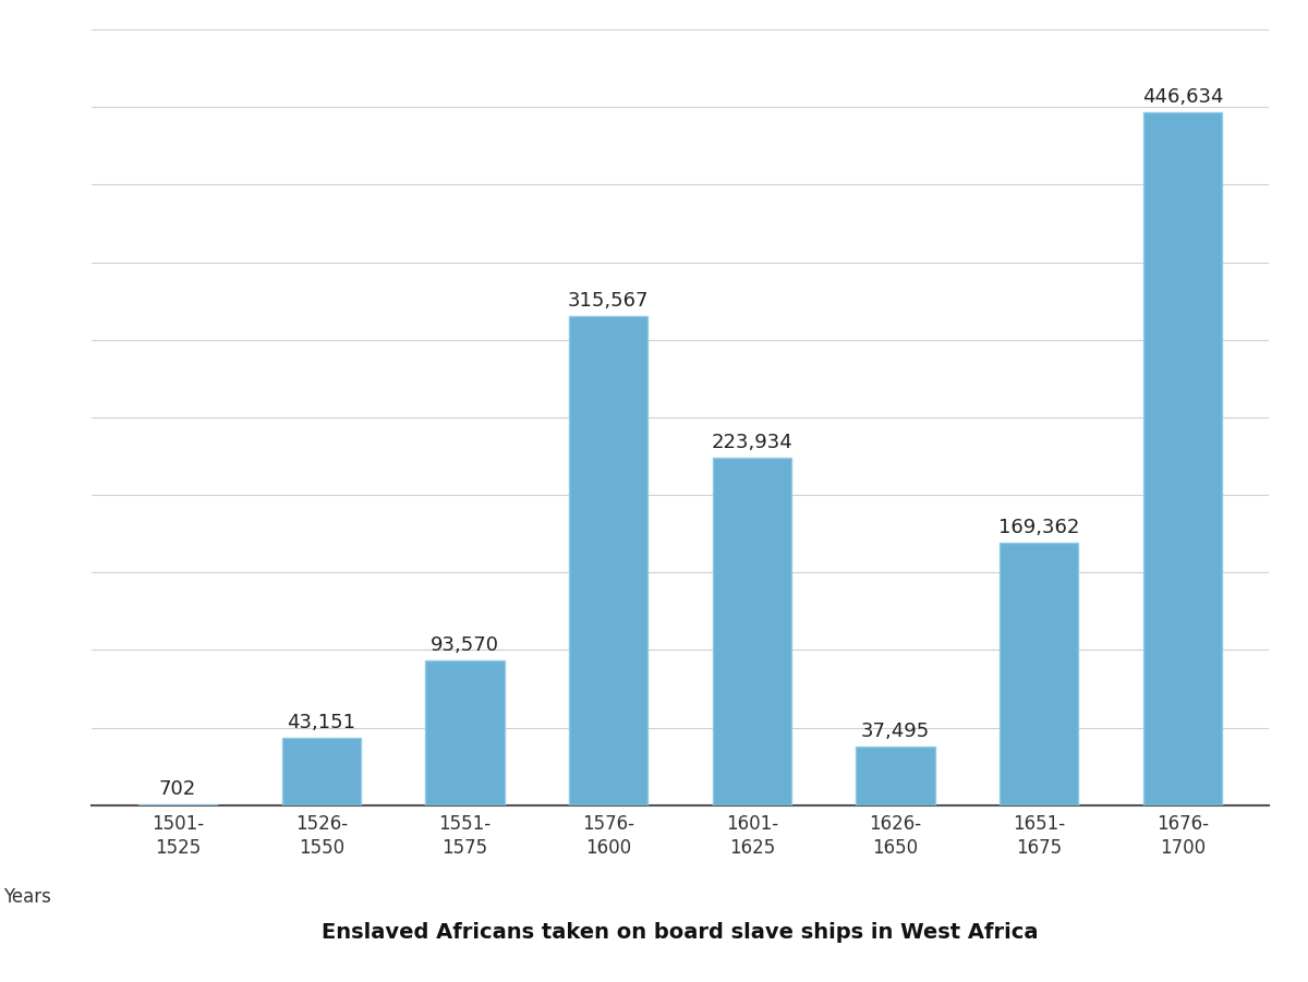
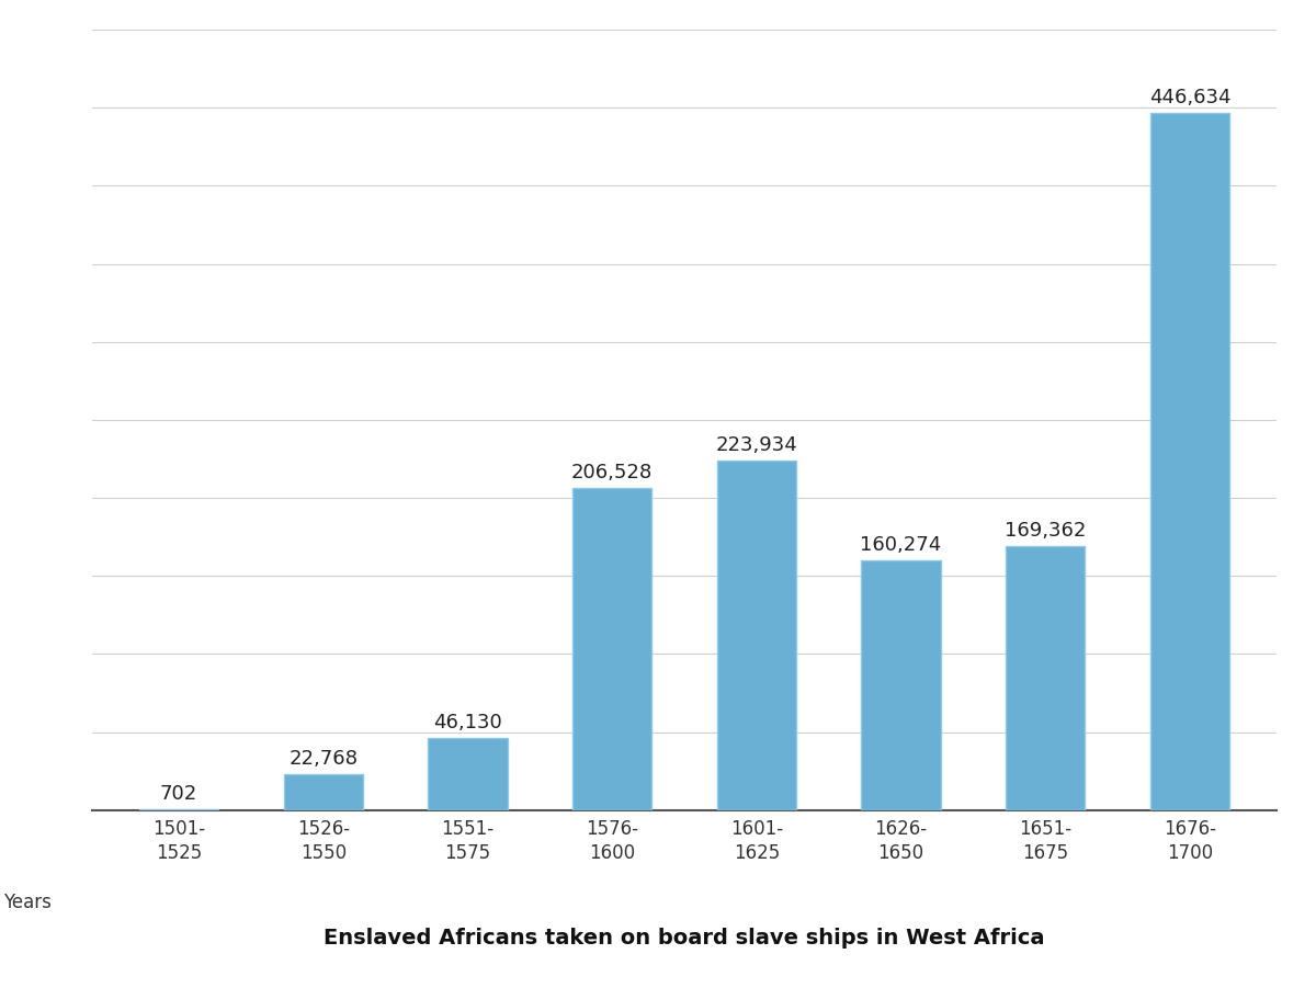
1526- 1550: 43,151 -> 22,768
1551- 1575: 93,570 -> 46,130
1576- 1600: 315,567 -> 206,528
1626- 1650: 37,495 -> 160,274
